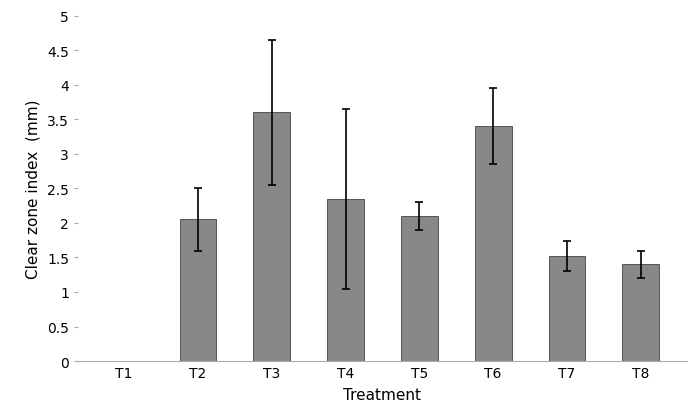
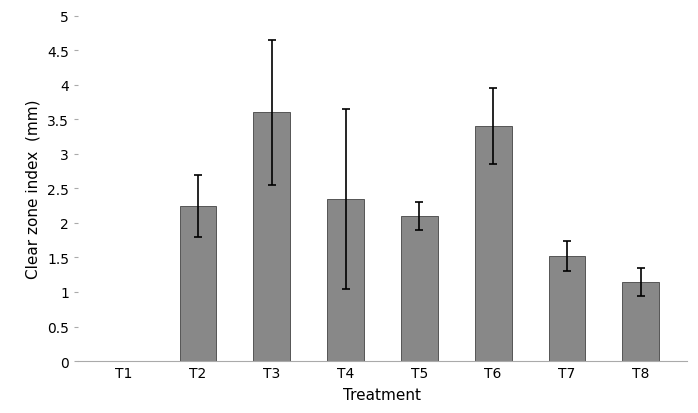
T2: 2.05 -> 2.24
T8: 1.40 -> 1.14
